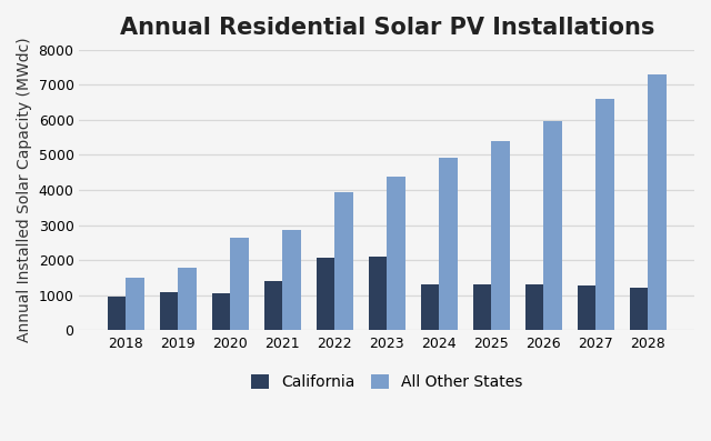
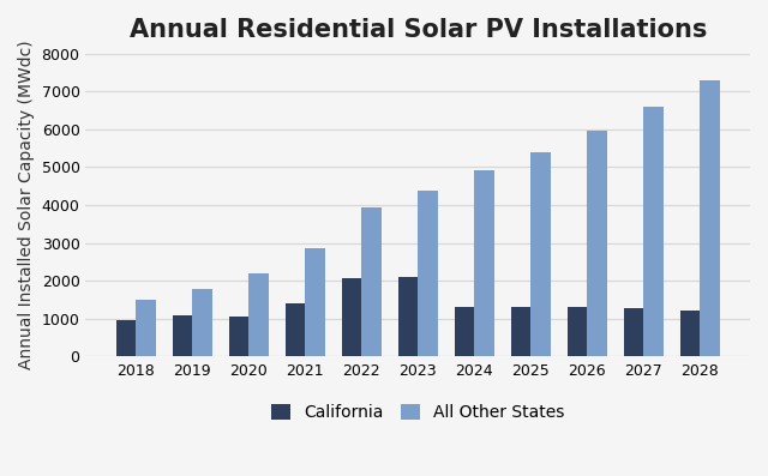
All Other States/2020: 2650 -> 2180
